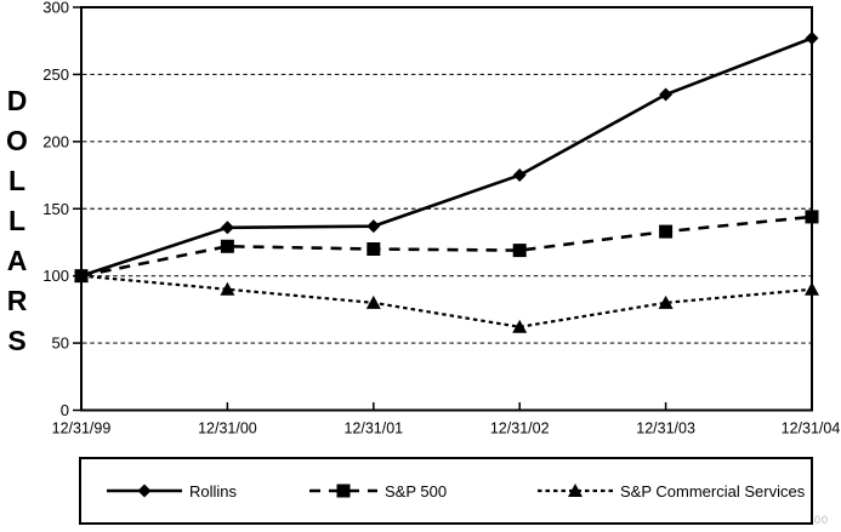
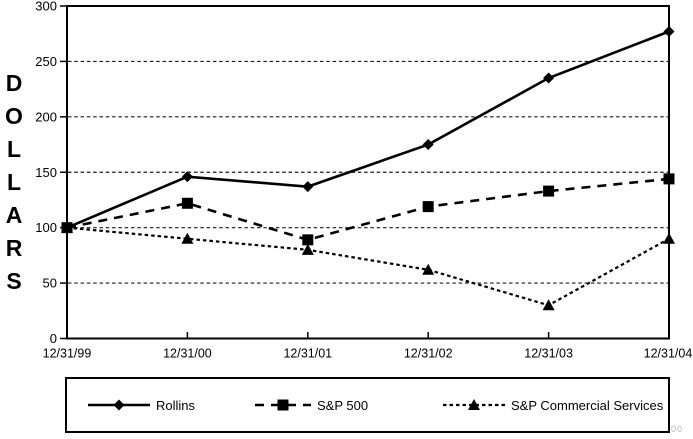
Rollins/12/31/00: 136 -> 146
S&P 500/12/31/01: 120 -> 89
S&P Commercial Services/12/31/03: 80 -> 30
